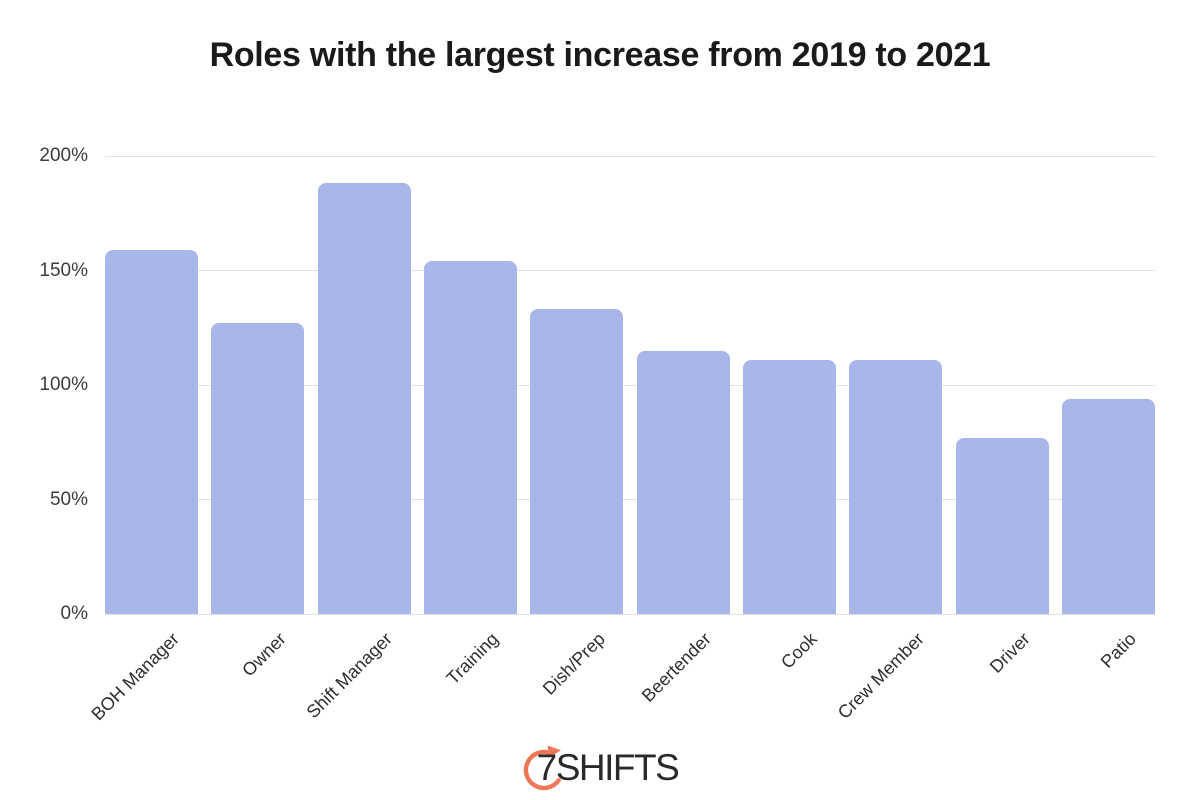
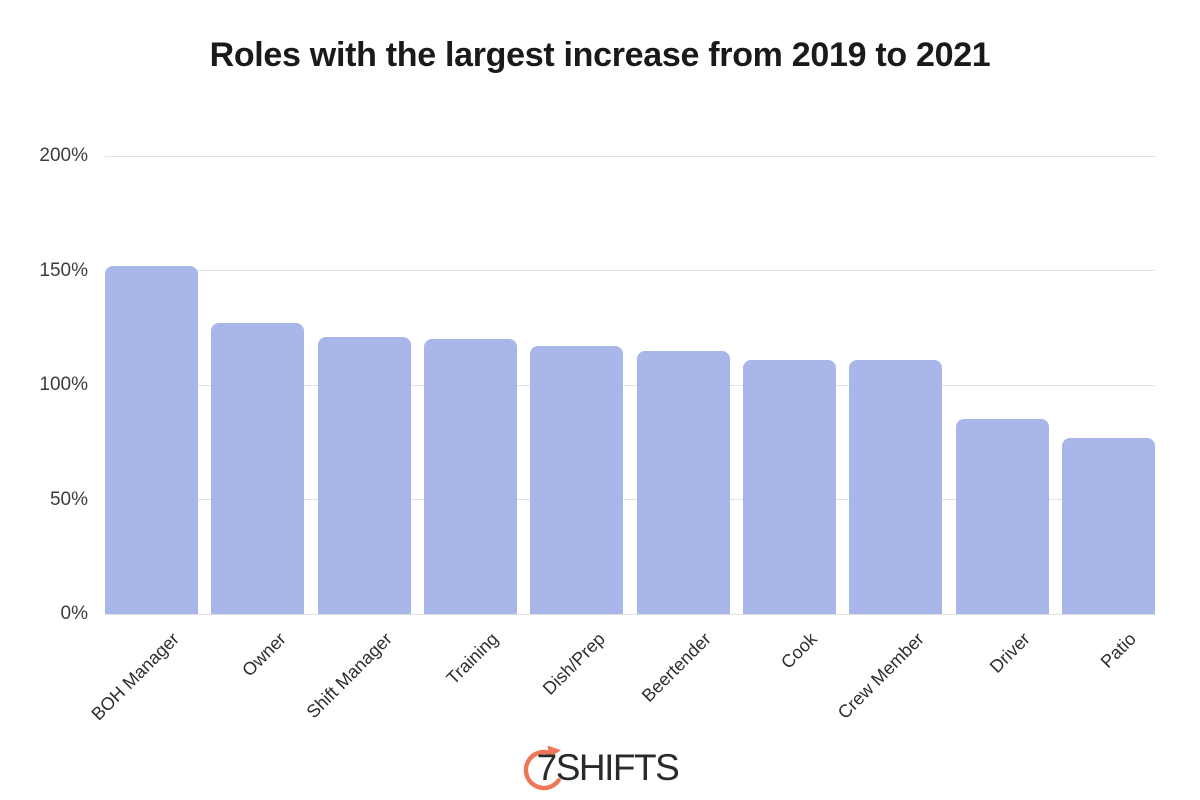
BOH Manager: 159% -> 152%
Shift Manager: 188% -> 121%
Training: 154% -> 120%
Dish/Prep: 133% -> 117%
Driver: 77% -> 85%
Patio: 94% -> 77%
